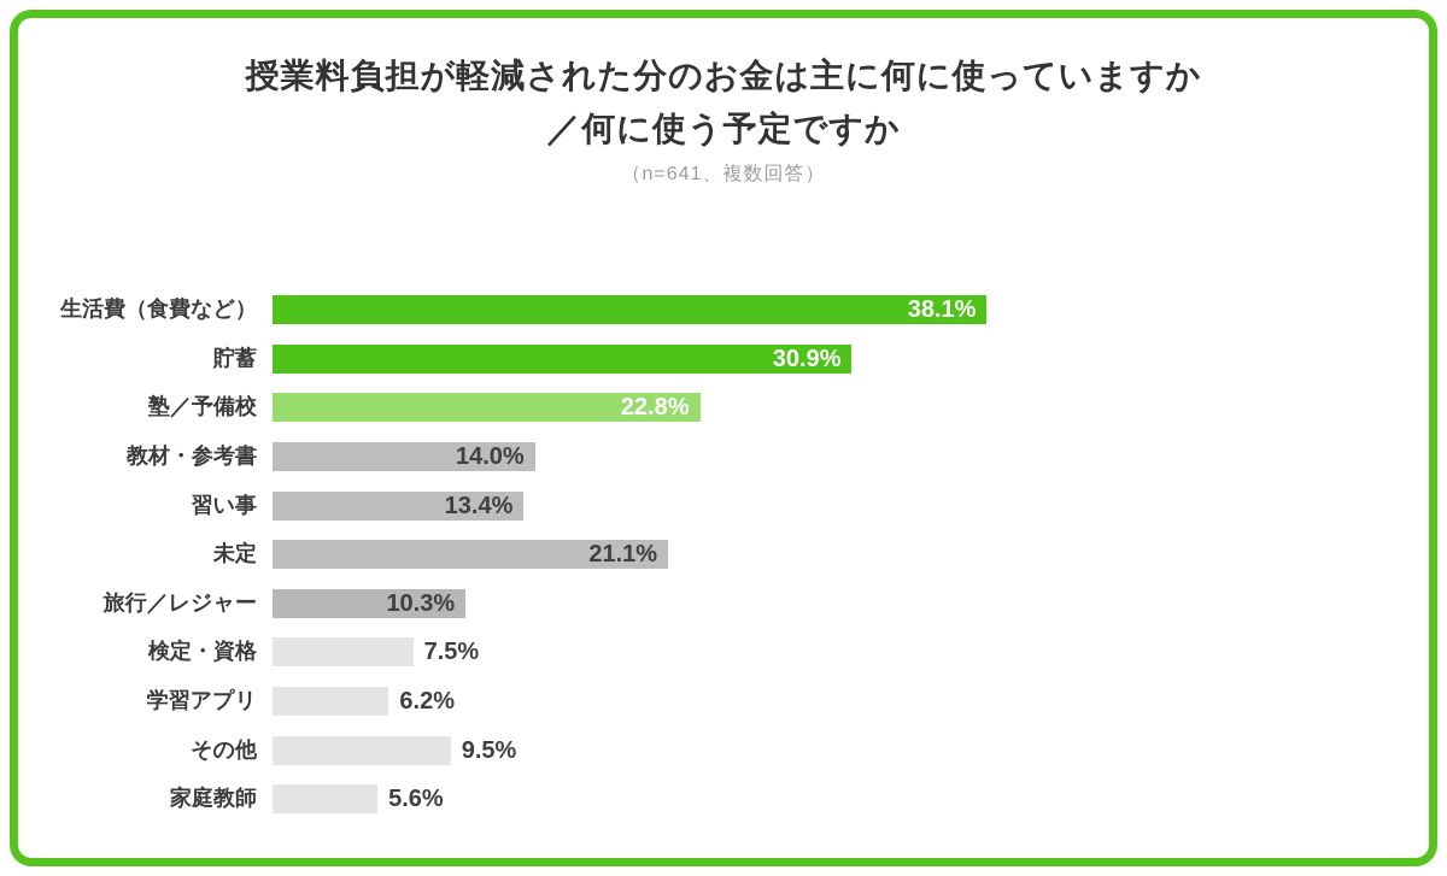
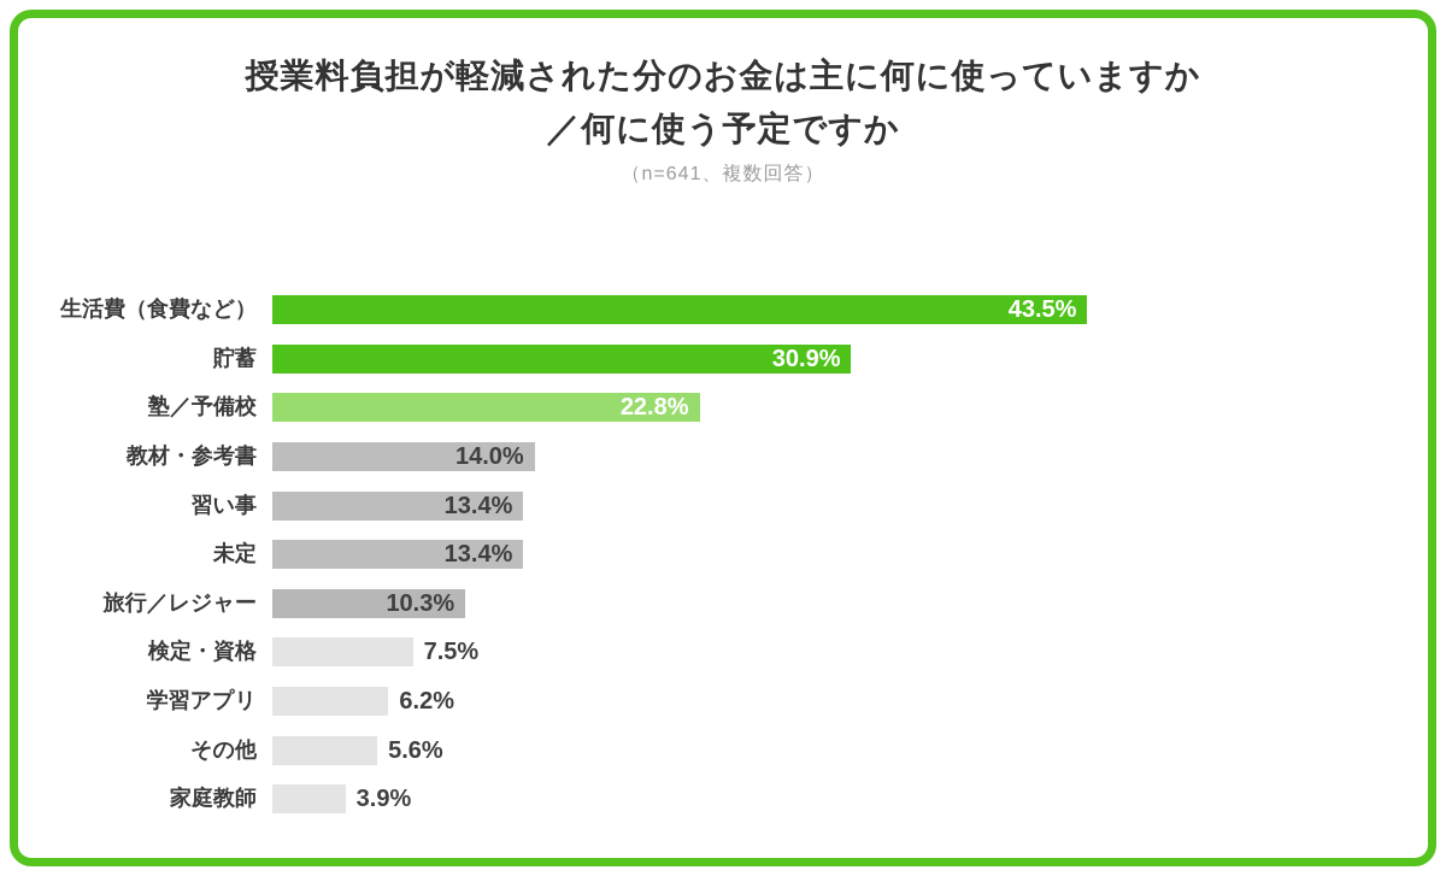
生活費（食費など）: 38.1% -> 43.5%
未定: 21.1% -> 13.4%
その他: 9.5% -> 5.6%
家庭教師: 5.6% -> 3.9%
